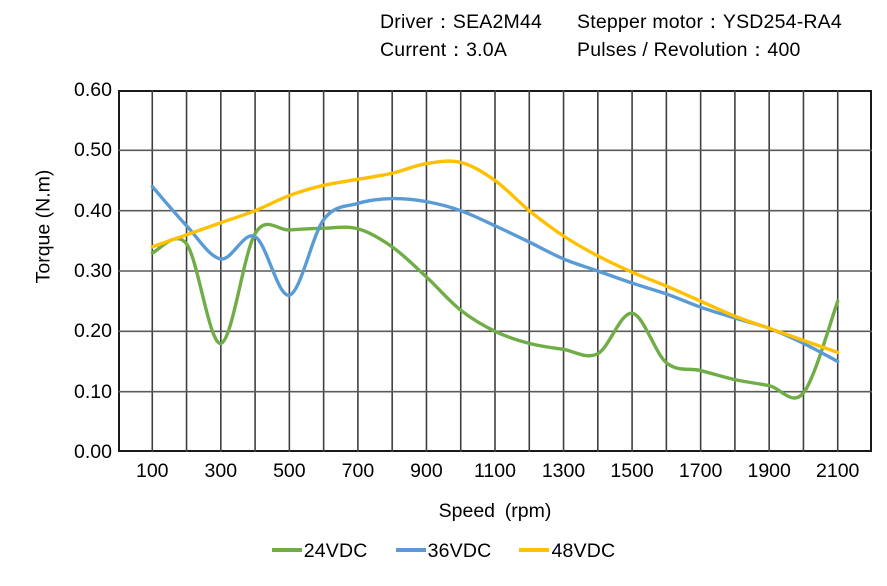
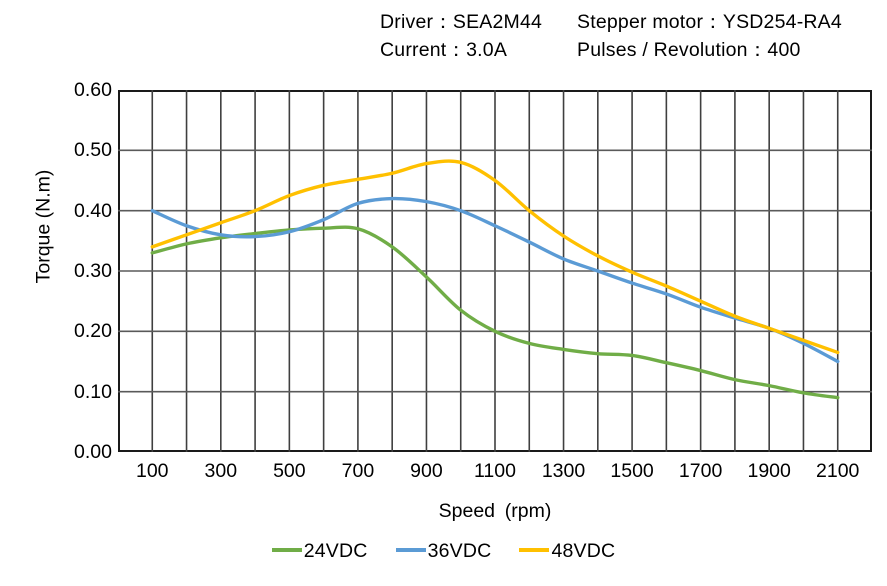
36VDC/100: 0.44 -> 0.40
24VDC/300: 0.18 -> 0.35
36VDC/300: 0.32 -> 0.36
36VDC/500: 0.26 -> 0.36
24VDC/1500: 0.23 -> 0.16
24VDC/2100: 0.25 -> 0.09
